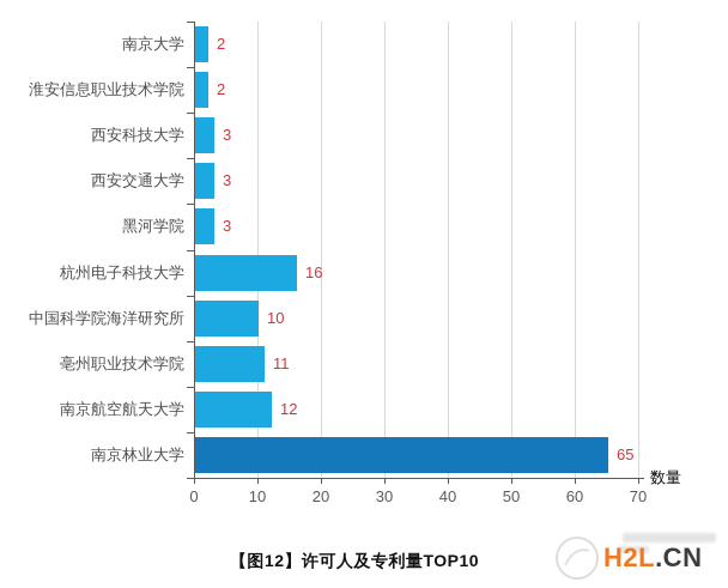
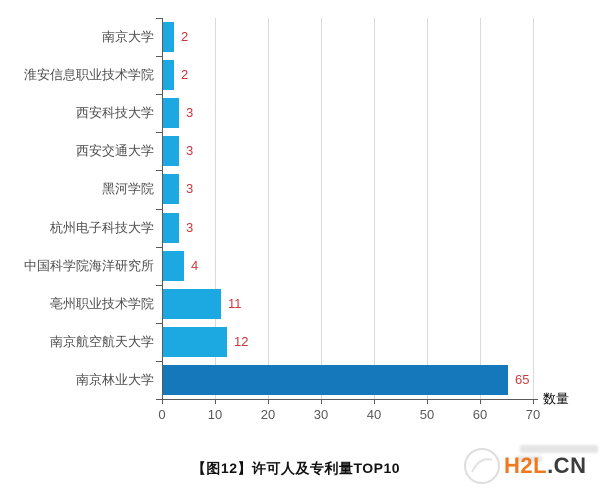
杭州电子科技大学: 16 -> 3
中国科学院海洋研究所: 10 -> 4
